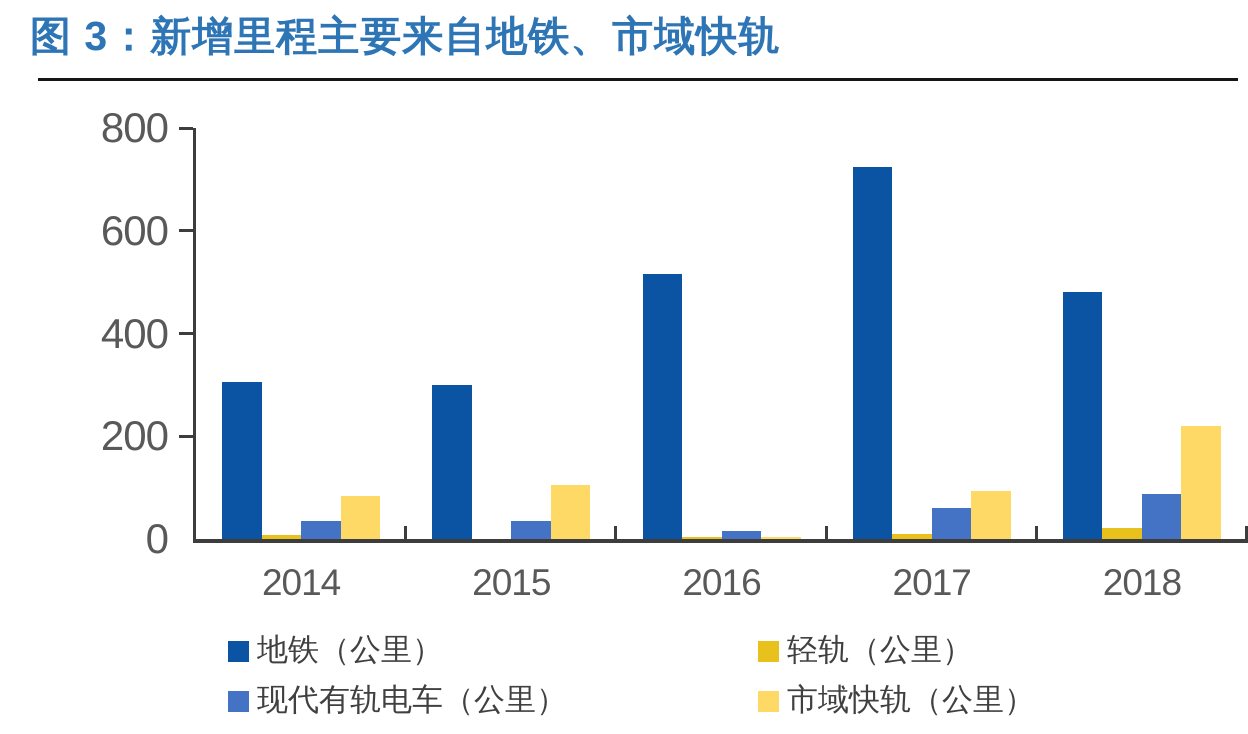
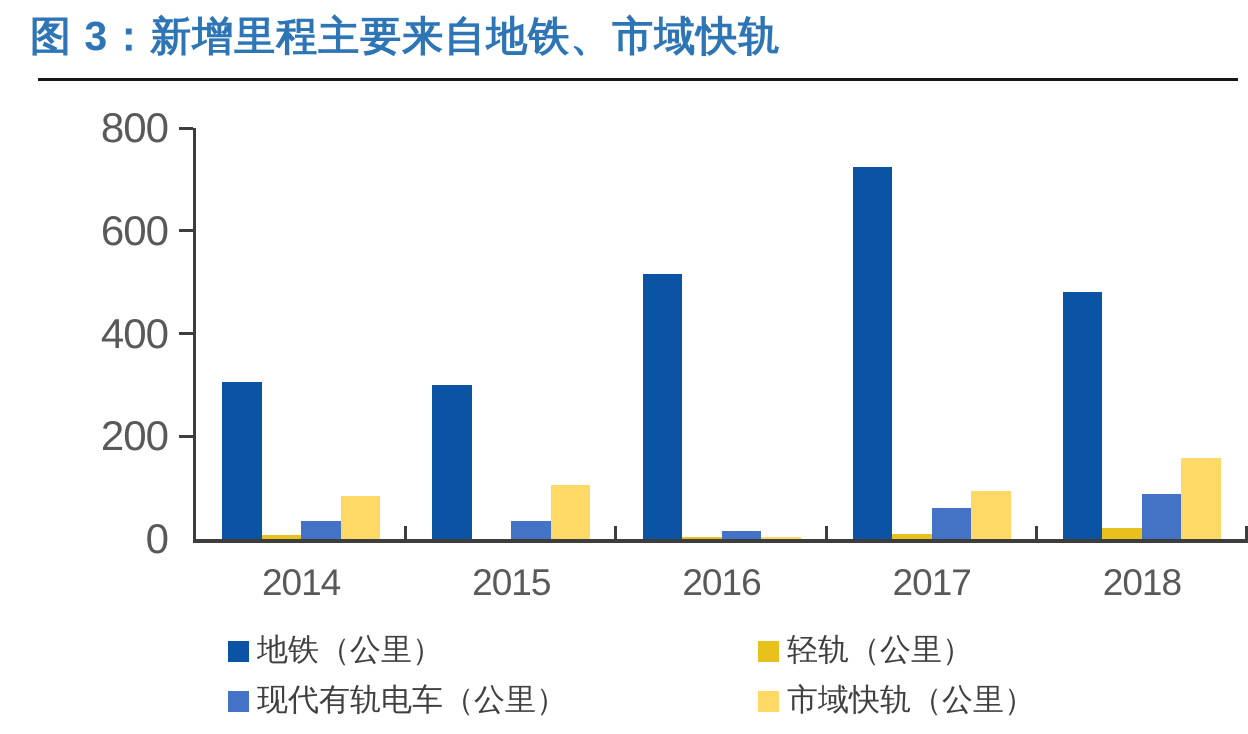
市域快轨（公里）/2018: 220 -> 160
